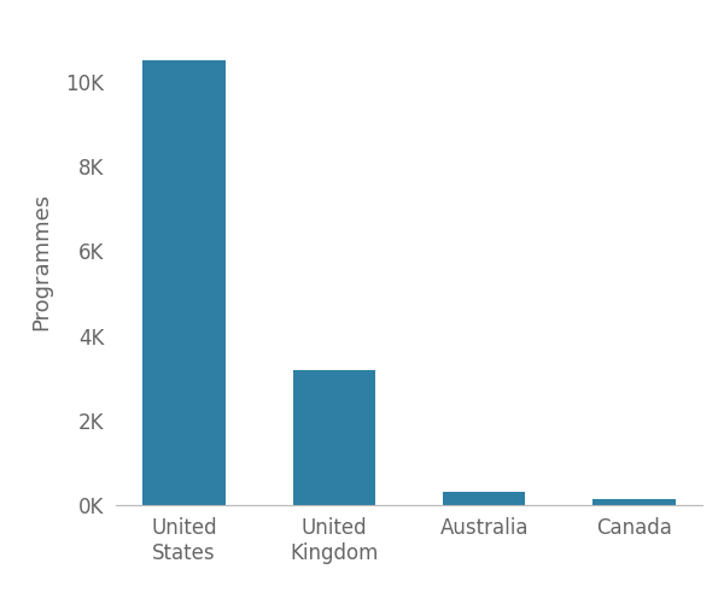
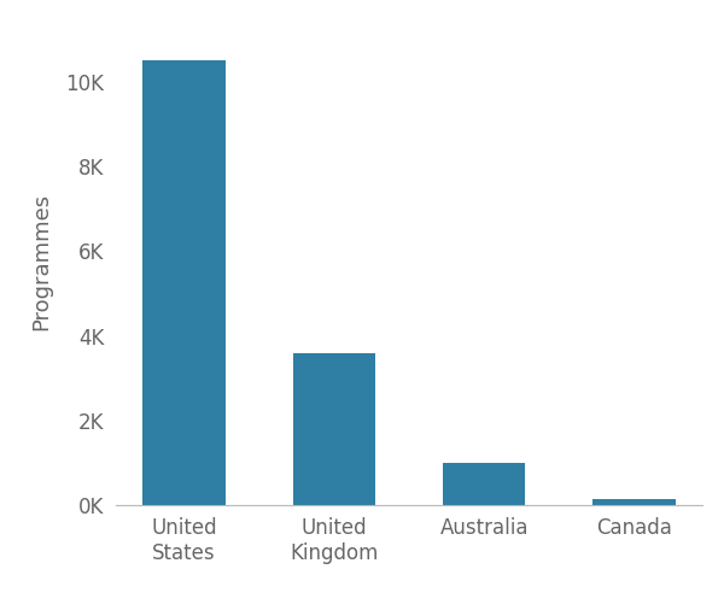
United Kingdom: 3.20K -> 3.60K
Australia: 0.30K -> 1.00K
